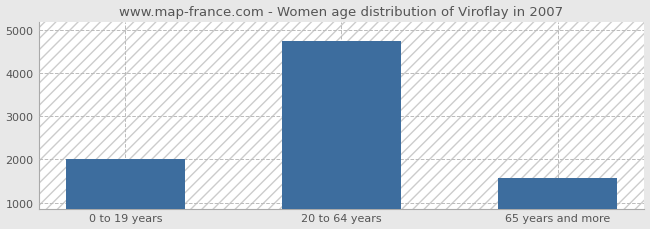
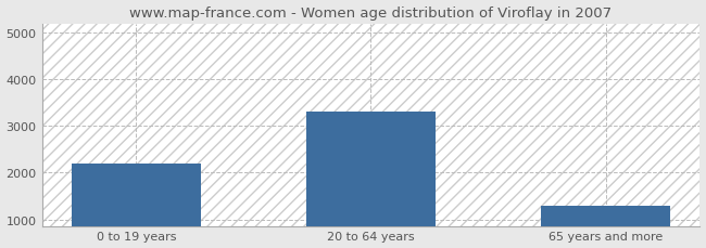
0 to 19 years: 2000 -> 2200
20 to 64 years: 4740 -> 3300
65 years and more: 1570 -> 1300
